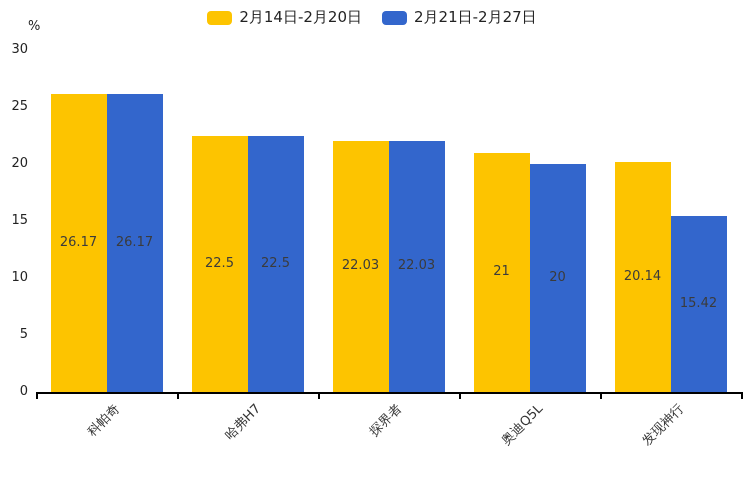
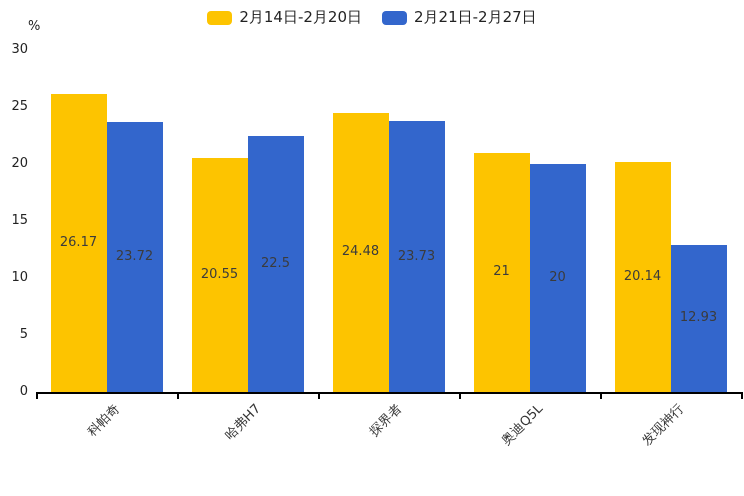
2月21日-2月27日/科帕奇: 26.17 -> 23.72
2月14日-2月20日/哈弗H7: 22.5 -> 20.55
2月14日-2月20日/探界者: 22.03 -> 24.48
2月21日-2月27日/探界者: 22.03 -> 23.73
2月21日-2月27日/发现神行: 15.42 -> 12.93
